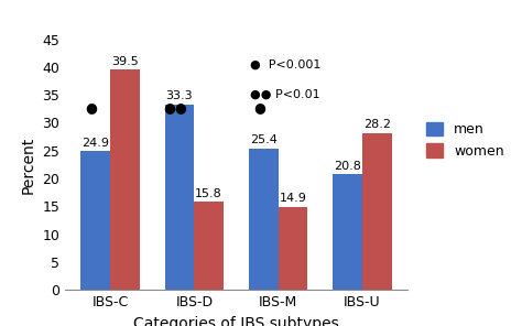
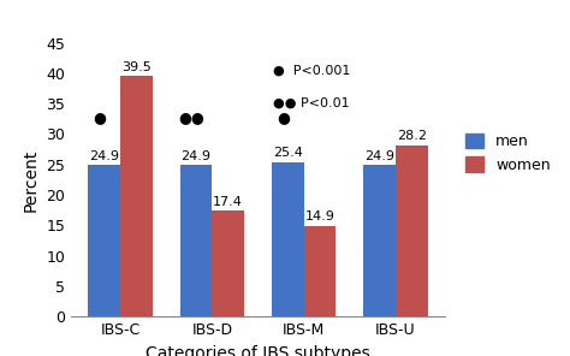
men/IBS-D: 33.3 -> 24.9
women/IBS-D: 15.8 -> 17.4
men/IBS-U: 20.8 -> 24.9
